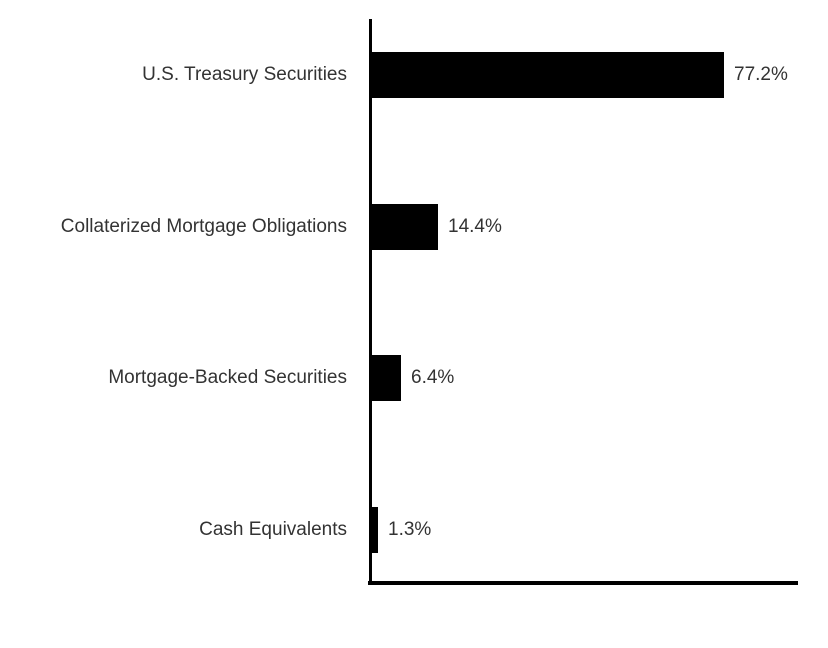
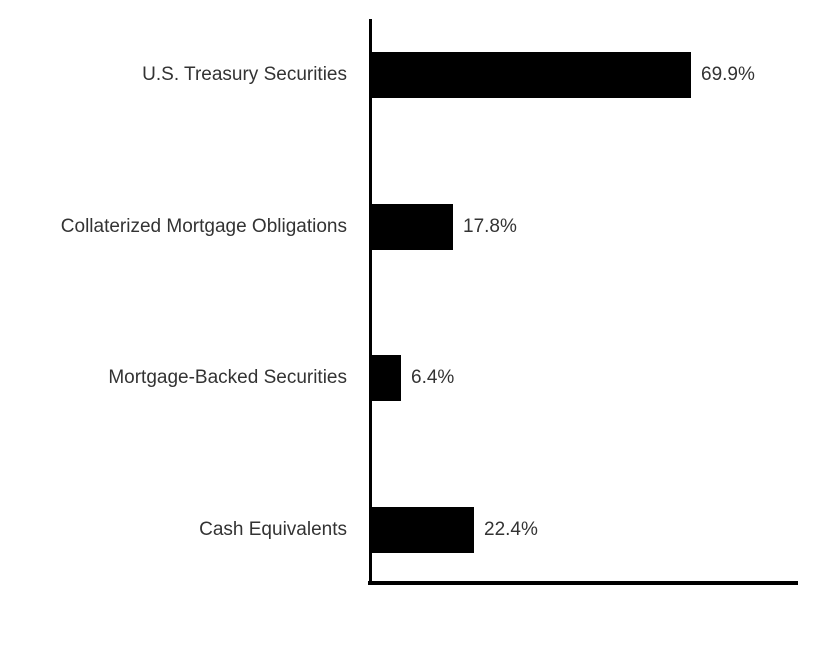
U.S. Treasury Securities: 77.2% -> 69.9%
Collaterized Mortgage Obligations: 14.4% -> 17.8%
Cash Equivalents: 1.3% -> 22.4%
